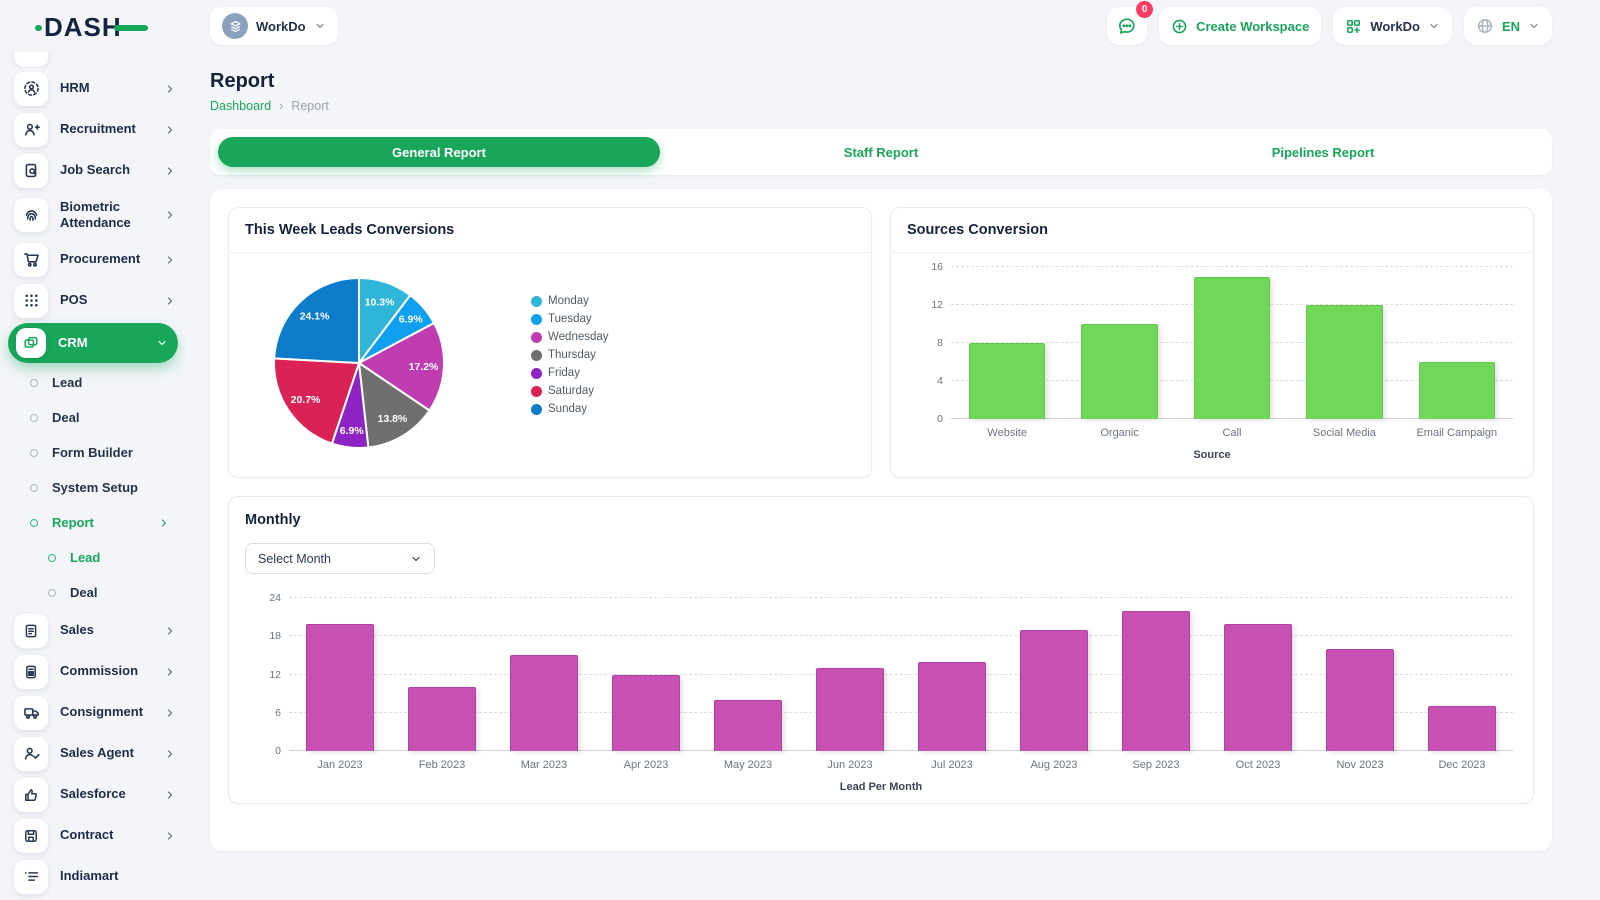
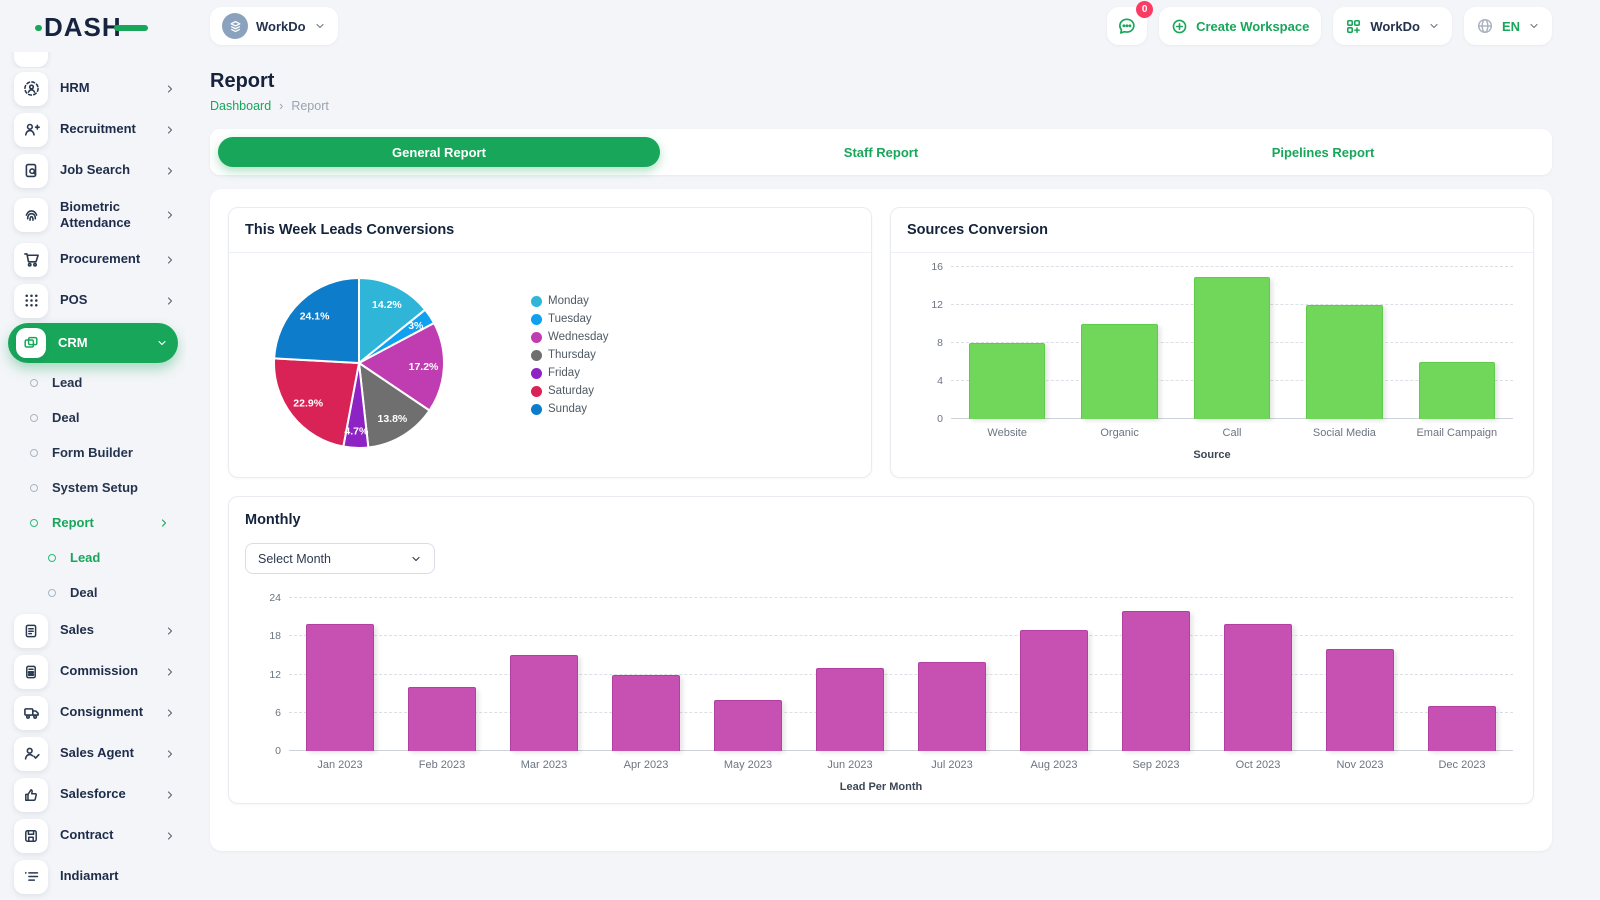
This Week Leads Conversions/Monday: 10.3% -> 14.2%
This Week Leads Conversions/Tuesday: 6.9% -> 3%
This Week Leads Conversions/Friday: 6.9% -> 4.7%
This Week Leads Conversions/Saturday: 20.7% -> 22.9%
